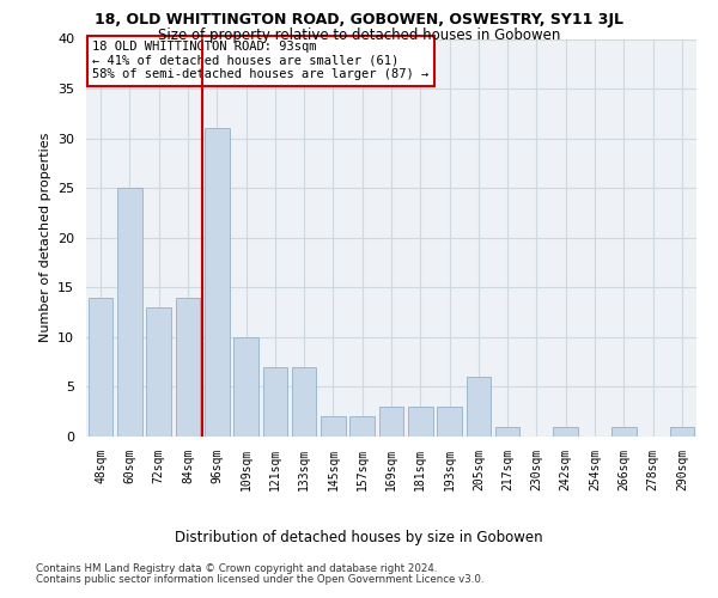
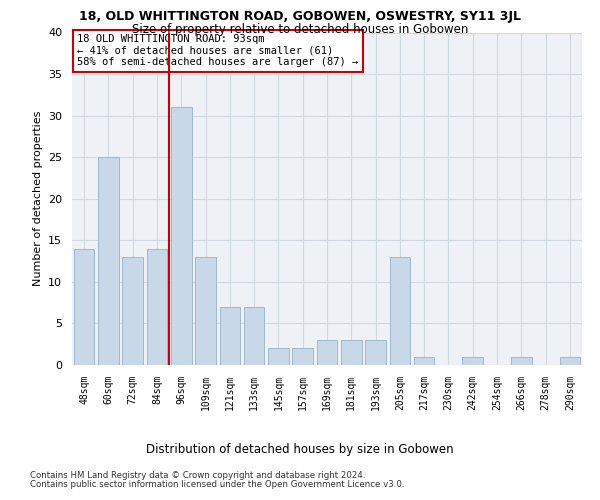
109sqm: 10 -> 13
205sqm: 6 -> 13
